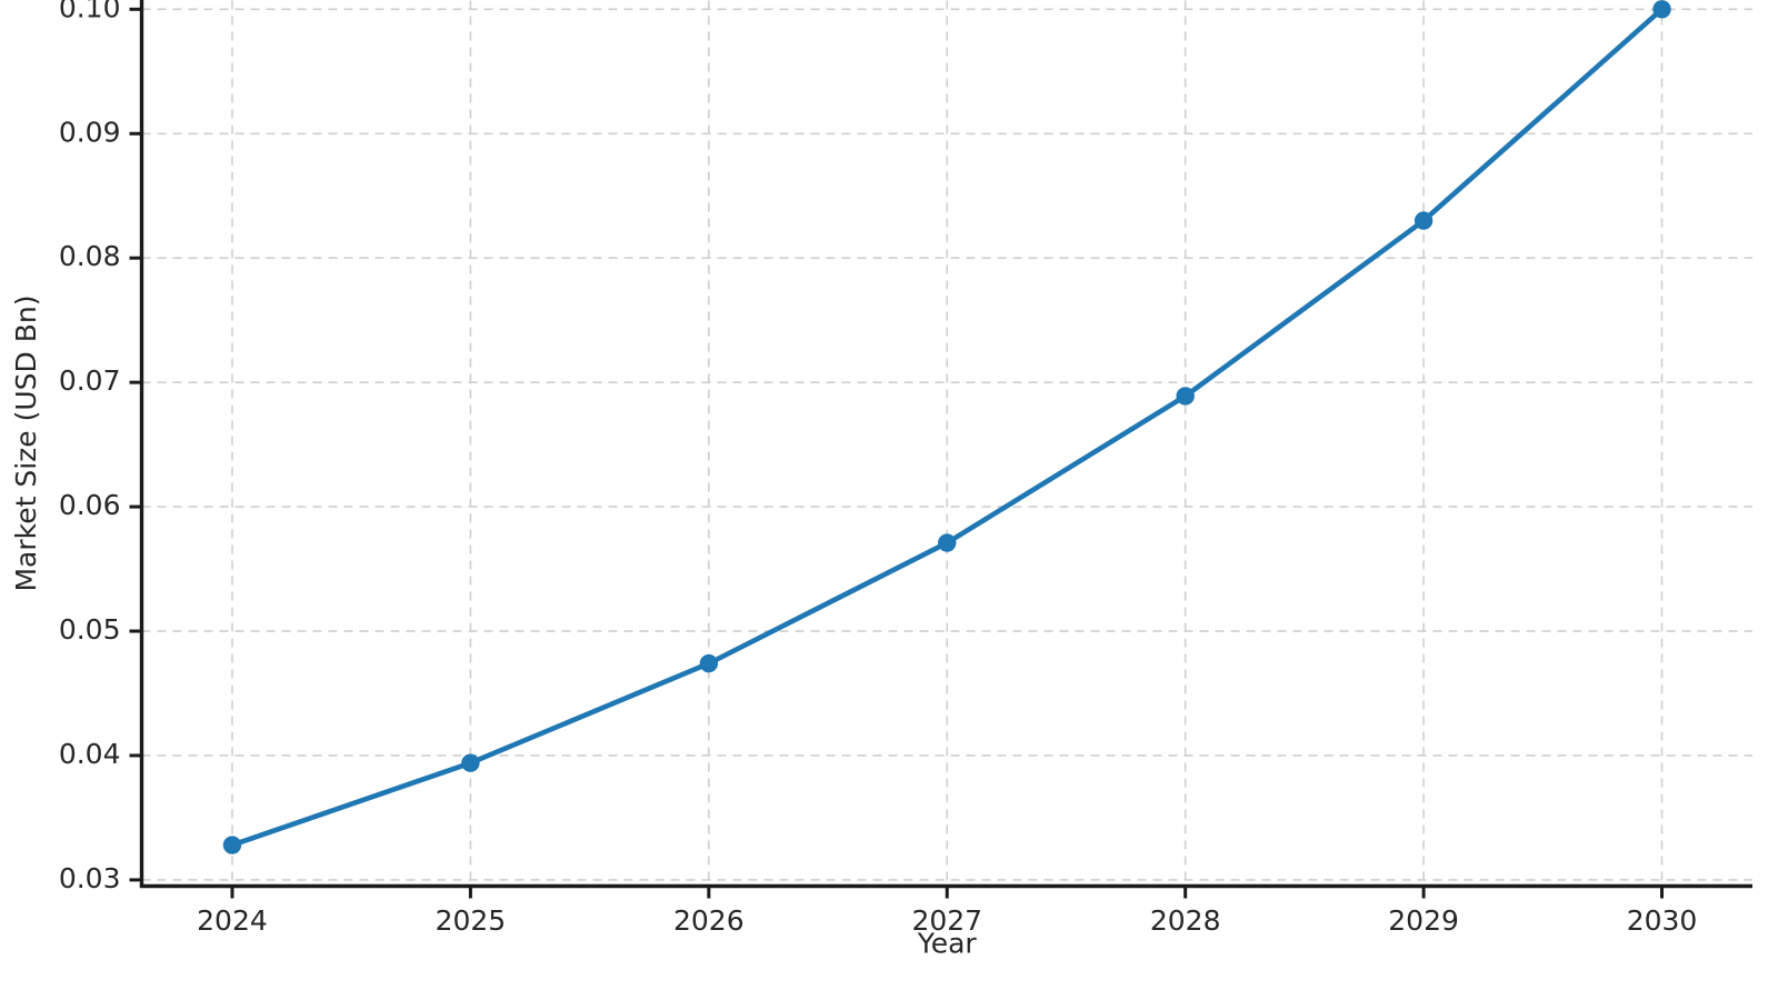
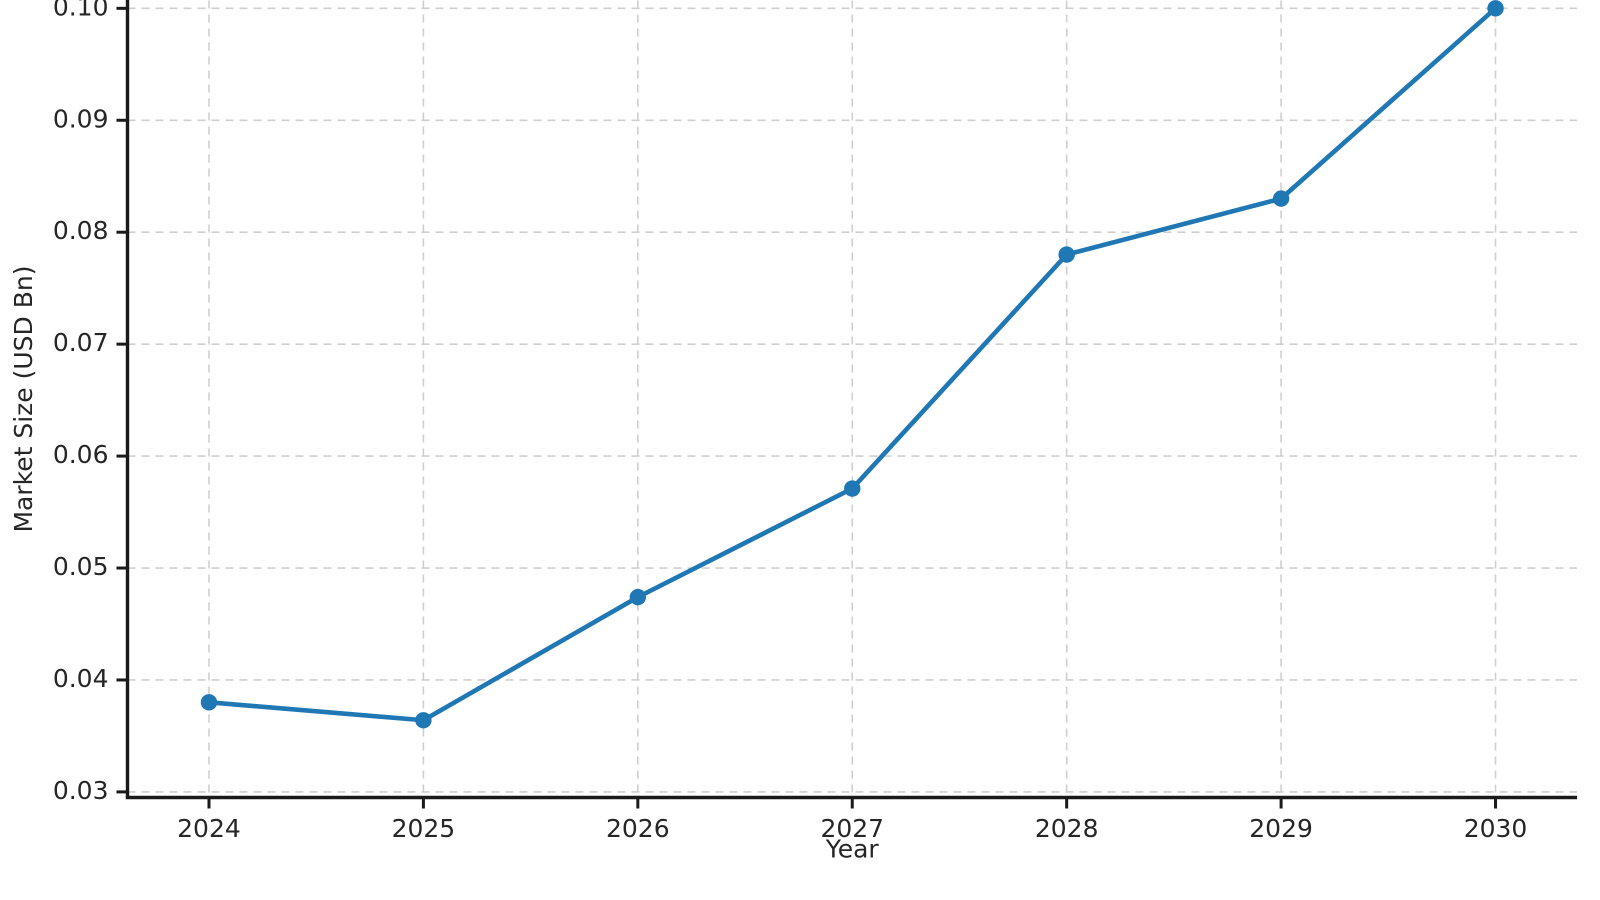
2024: 0.0328 -> 0.0380
2025: 0.0394 -> 0.0364
2028: 0.0689 -> 0.0780
